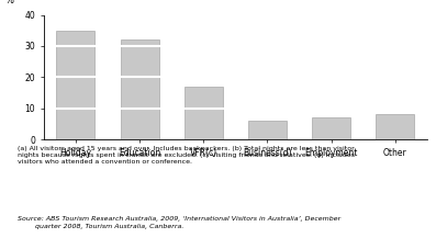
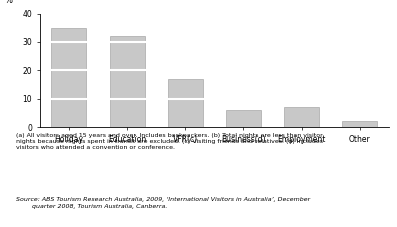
Other: 8 -> 2
